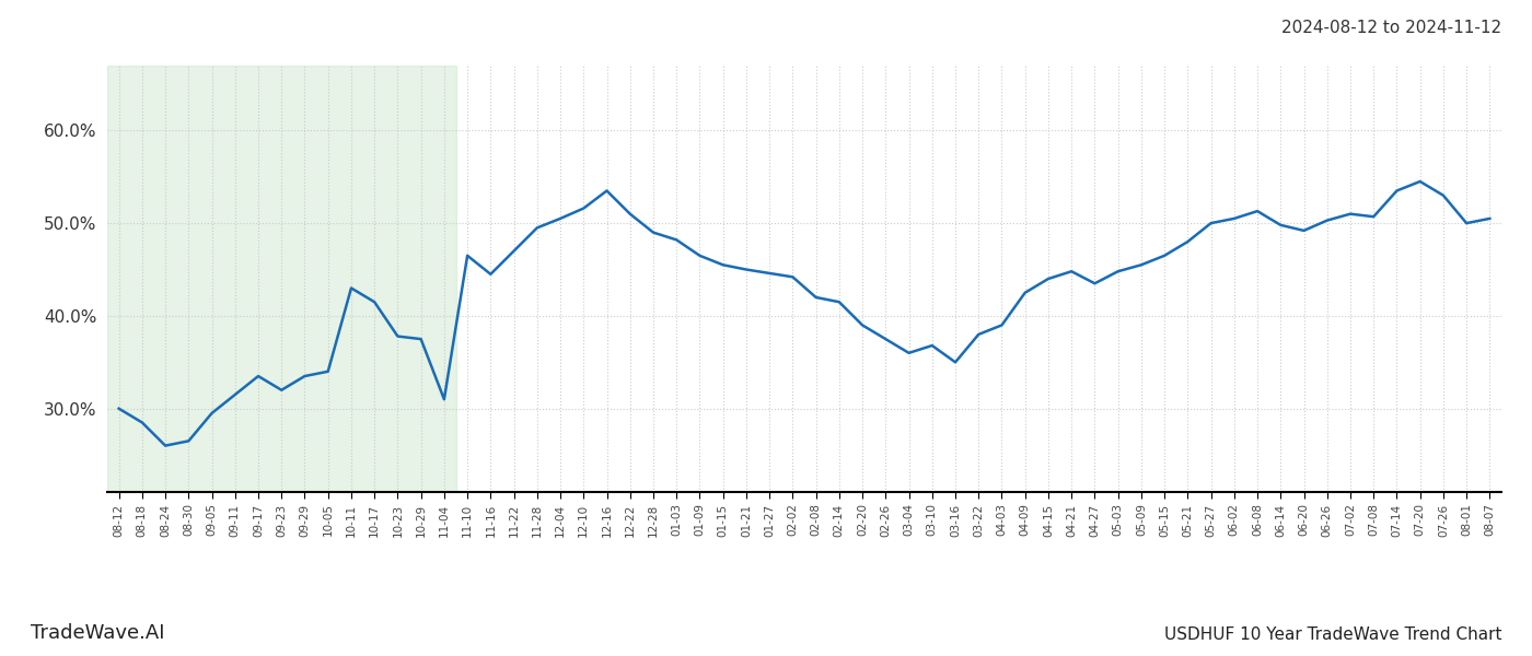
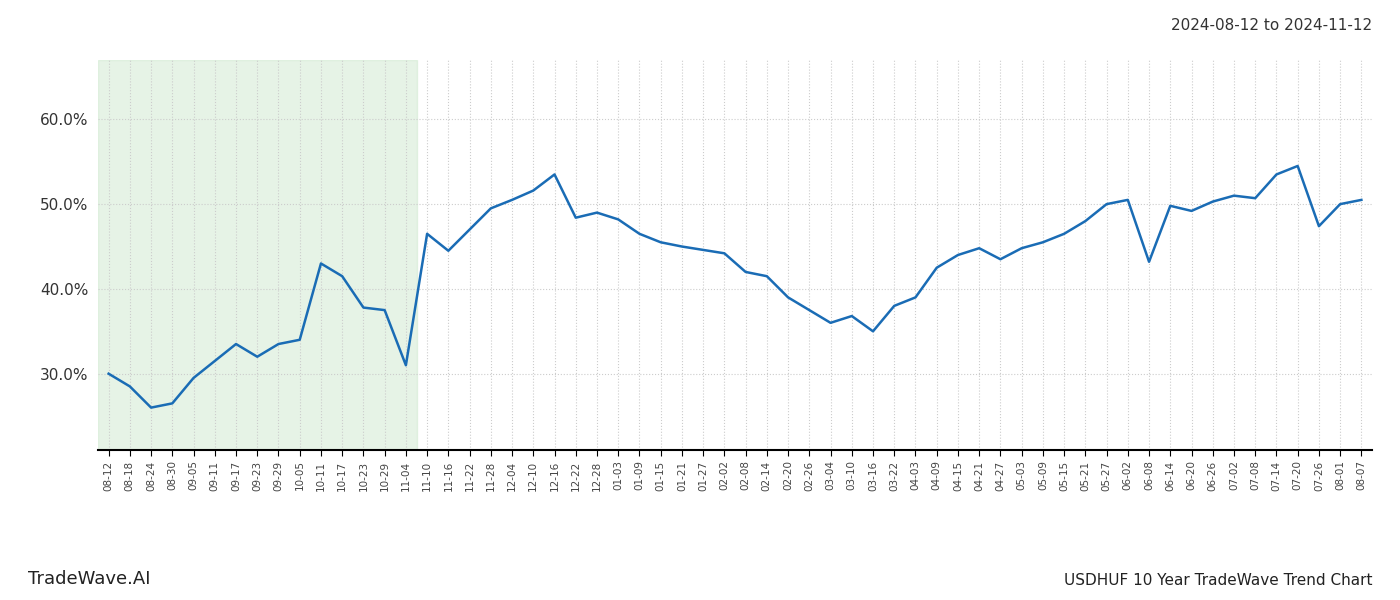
12-22: 51.0% -> 48.4%
06-08: 51.3% -> 43.2%
07-26: 53.0% -> 47.4%
